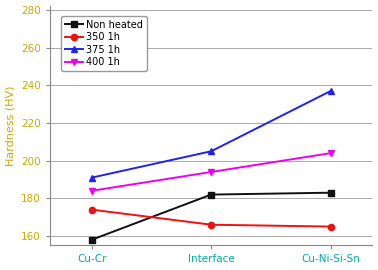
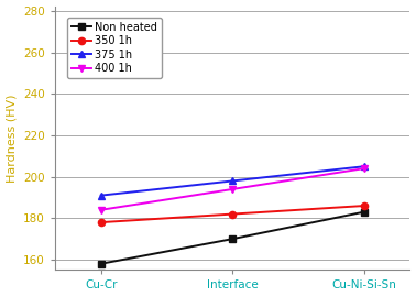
350 1h/Cu-Cr: 174 -> 178
Non heated/Interface: 182 -> 170
350 1h/Interface: 166 -> 182
375 1h/Interface: 205 -> 198
350 1h/Cu-Ni-Si-Sn: 165 -> 186
375 1h/Cu-Ni-Si-Sn: 237 -> 205
